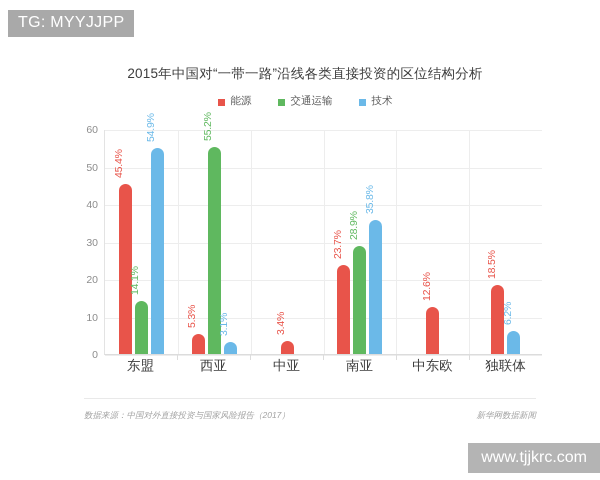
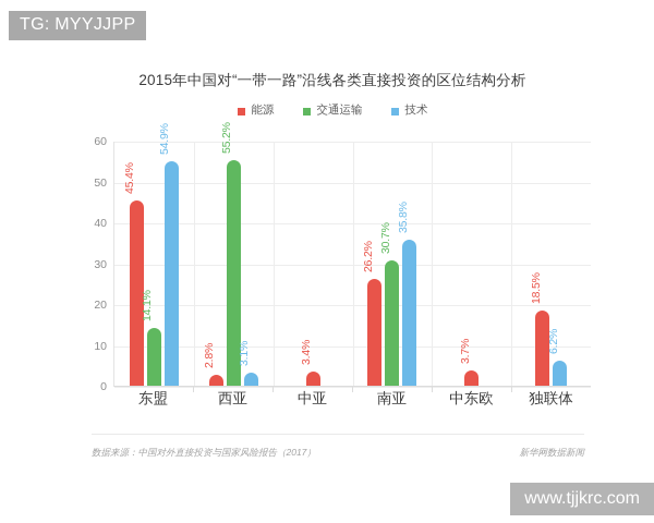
能源/西亚: 5.3% -> 2.8%
能源/南亚: 23.7% -> 26.2%
交通运输/南亚: 28.9% -> 30.7%
能源/中东欧: 12.6% -> 3.7%
